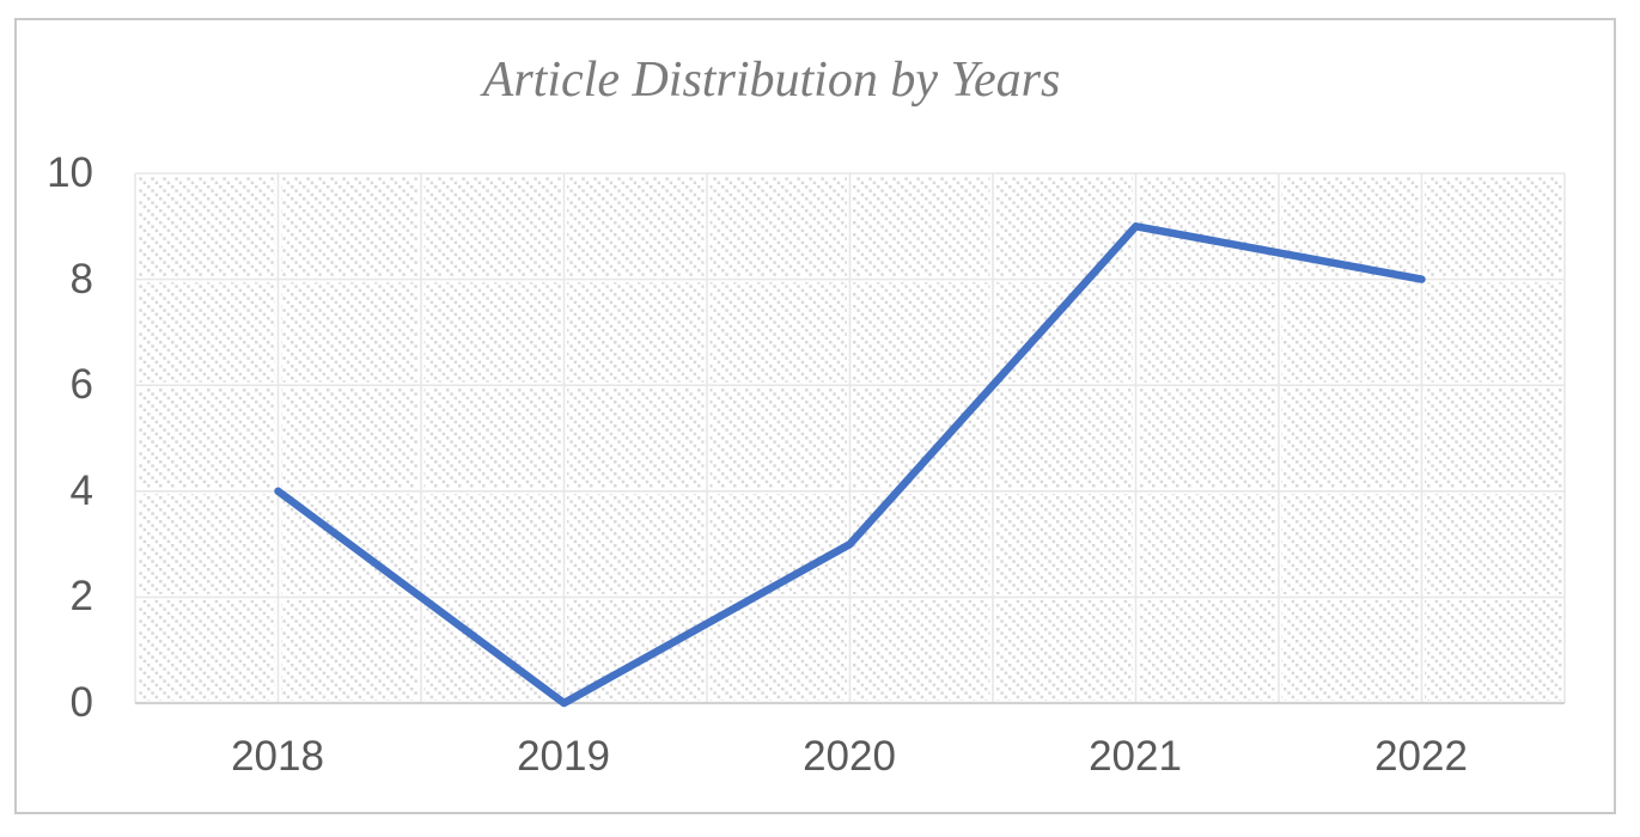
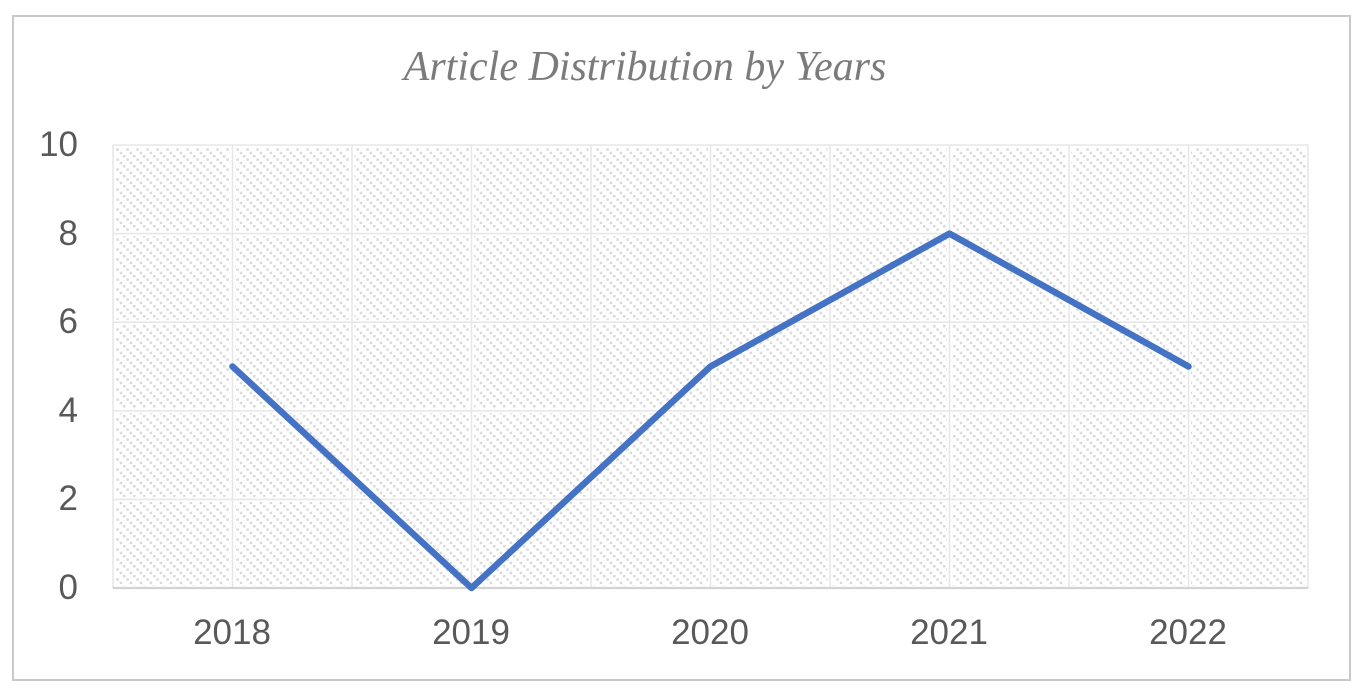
2018: 4 -> 5
2020: 3 -> 5
2021: 9 -> 8
2022: 8 -> 5
